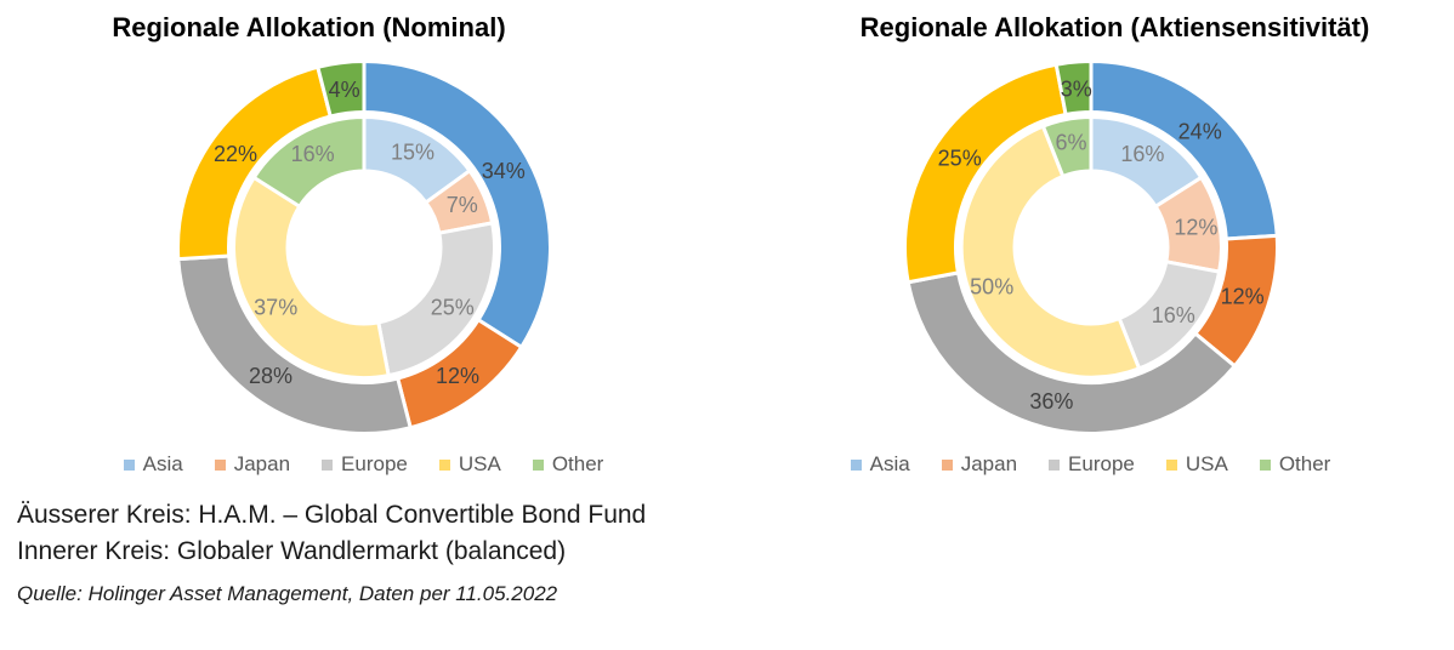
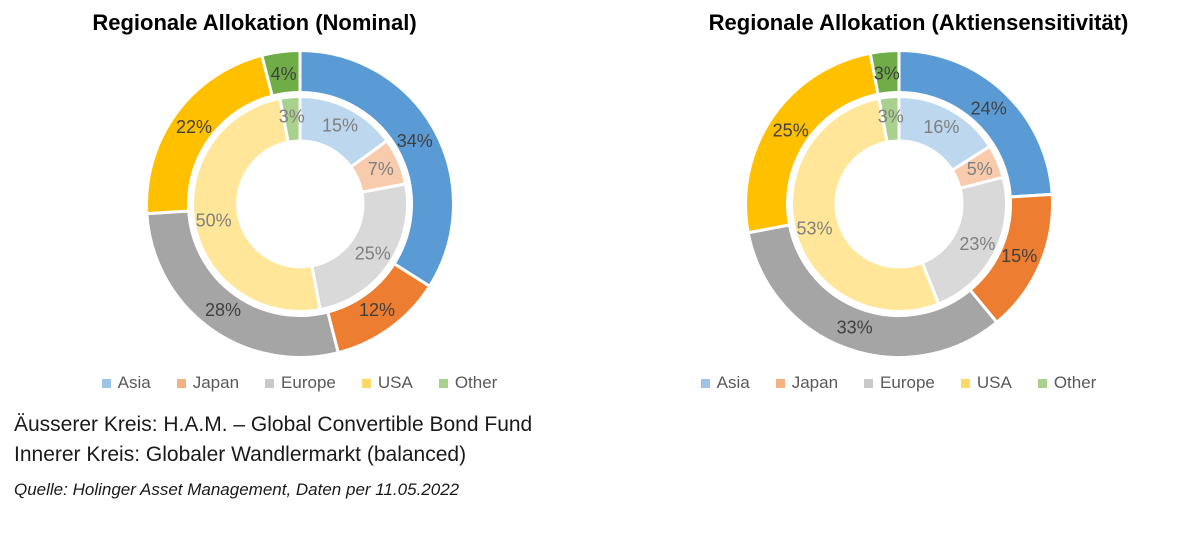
Regionale Allokation (Nominal)/Innerer Kreis: Globaler Wandlermarkt (balanced)/USA: 37% -> 50%
Regionale Allokation (Nominal)/Innerer Kreis: Globaler Wandlermarkt (balanced)/Other: 16% -> 3%
Regionale Allokation (Aktiensensitivität)/Äusserer Kreis: H.A.M. – Global Convertible Bond Fund/Japan: 12% -> 15%
Regionale Allokation (Aktiensensitivität)/Innerer Kreis: Globaler Wandlermarkt (balanced)/Japan: 12% -> 5%
Regionale Allokation (Aktiensensitivität)/Äusserer Kreis: H.A.M. – Global Convertible Bond Fund/Europe: 36% -> 33%
Regionale Allokation (Aktiensensitivität)/Innerer Kreis: Globaler Wandlermarkt (balanced)/Europe: 16% -> 23%
Regionale Allokation (Aktiensensitivität)/Innerer Kreis: Globaler Wandlermarkt (balanced)/USA: 50% -> 53%
Regionale Allokation (Aktiensensitivität)/Innerer Kreis: Globaler Wandlermarkt (balanced)/Other: 6% -> 3%
